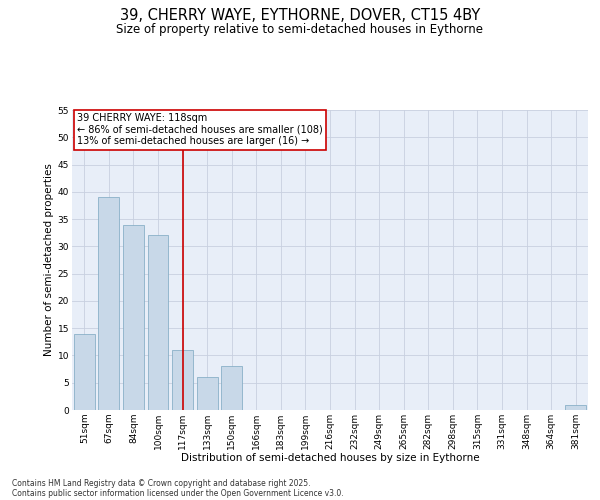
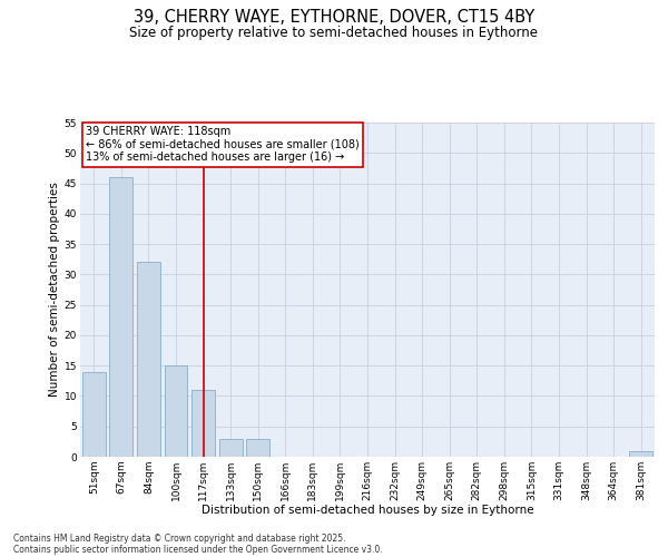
67sqm: 39 -> 46
84sqm: 34 -> 32
100sqm: 32 -> 15
133sqm: 6 -> 3
150sqm: 8 -> 3
